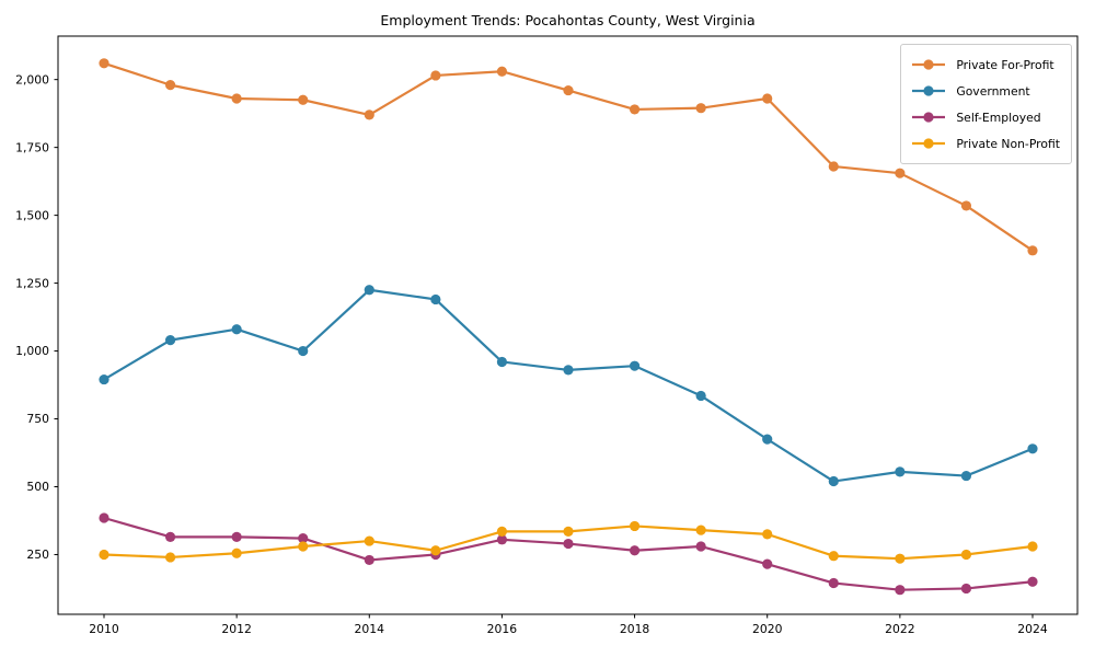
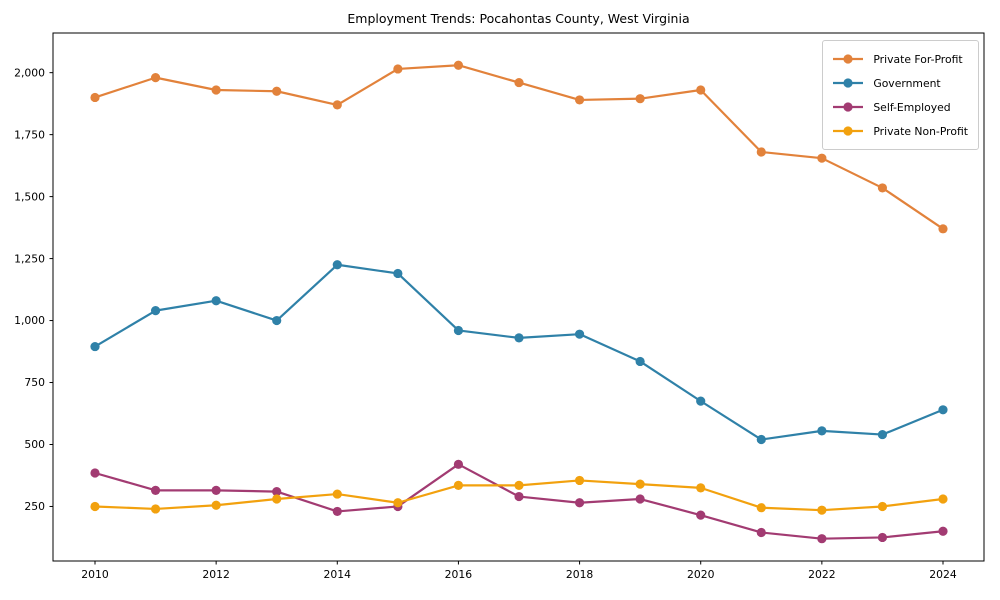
Private For-Profit/2010: 2060 -> 1900
Self-Employed/2016: 300 -> 420
